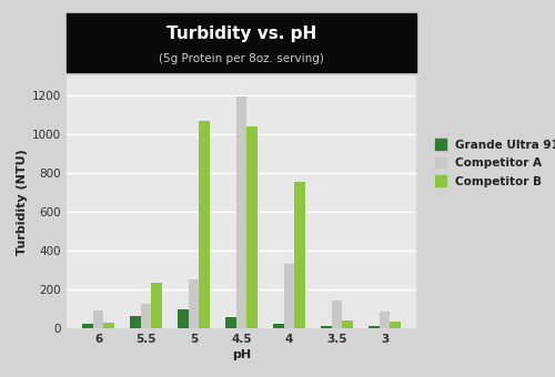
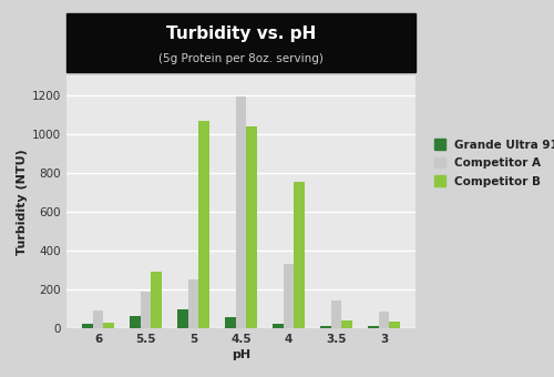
Competitor A/5.5: 120 -> 190
Competitor B/5.5: 240 -> 290
